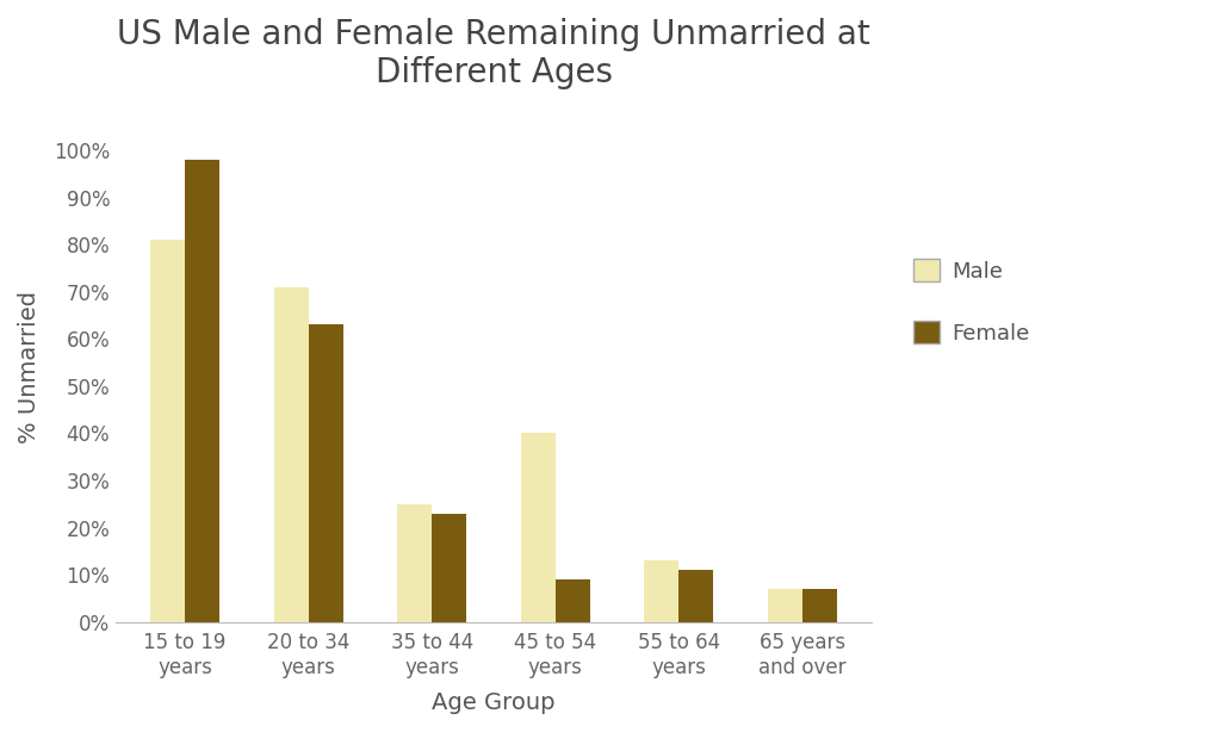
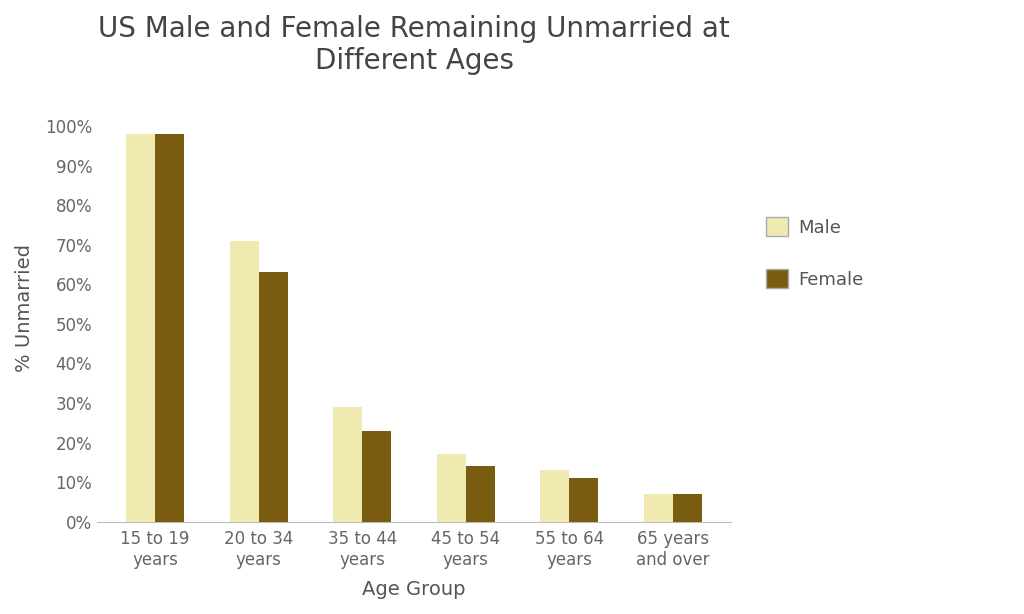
Male/15 to 19 years: 81% -> 98%
Male/35 to 44 years: 25% -> 29%
Male/45 to 54 years: 40% -> 17%
Female/45 to 54 years: 9% -> 14%
